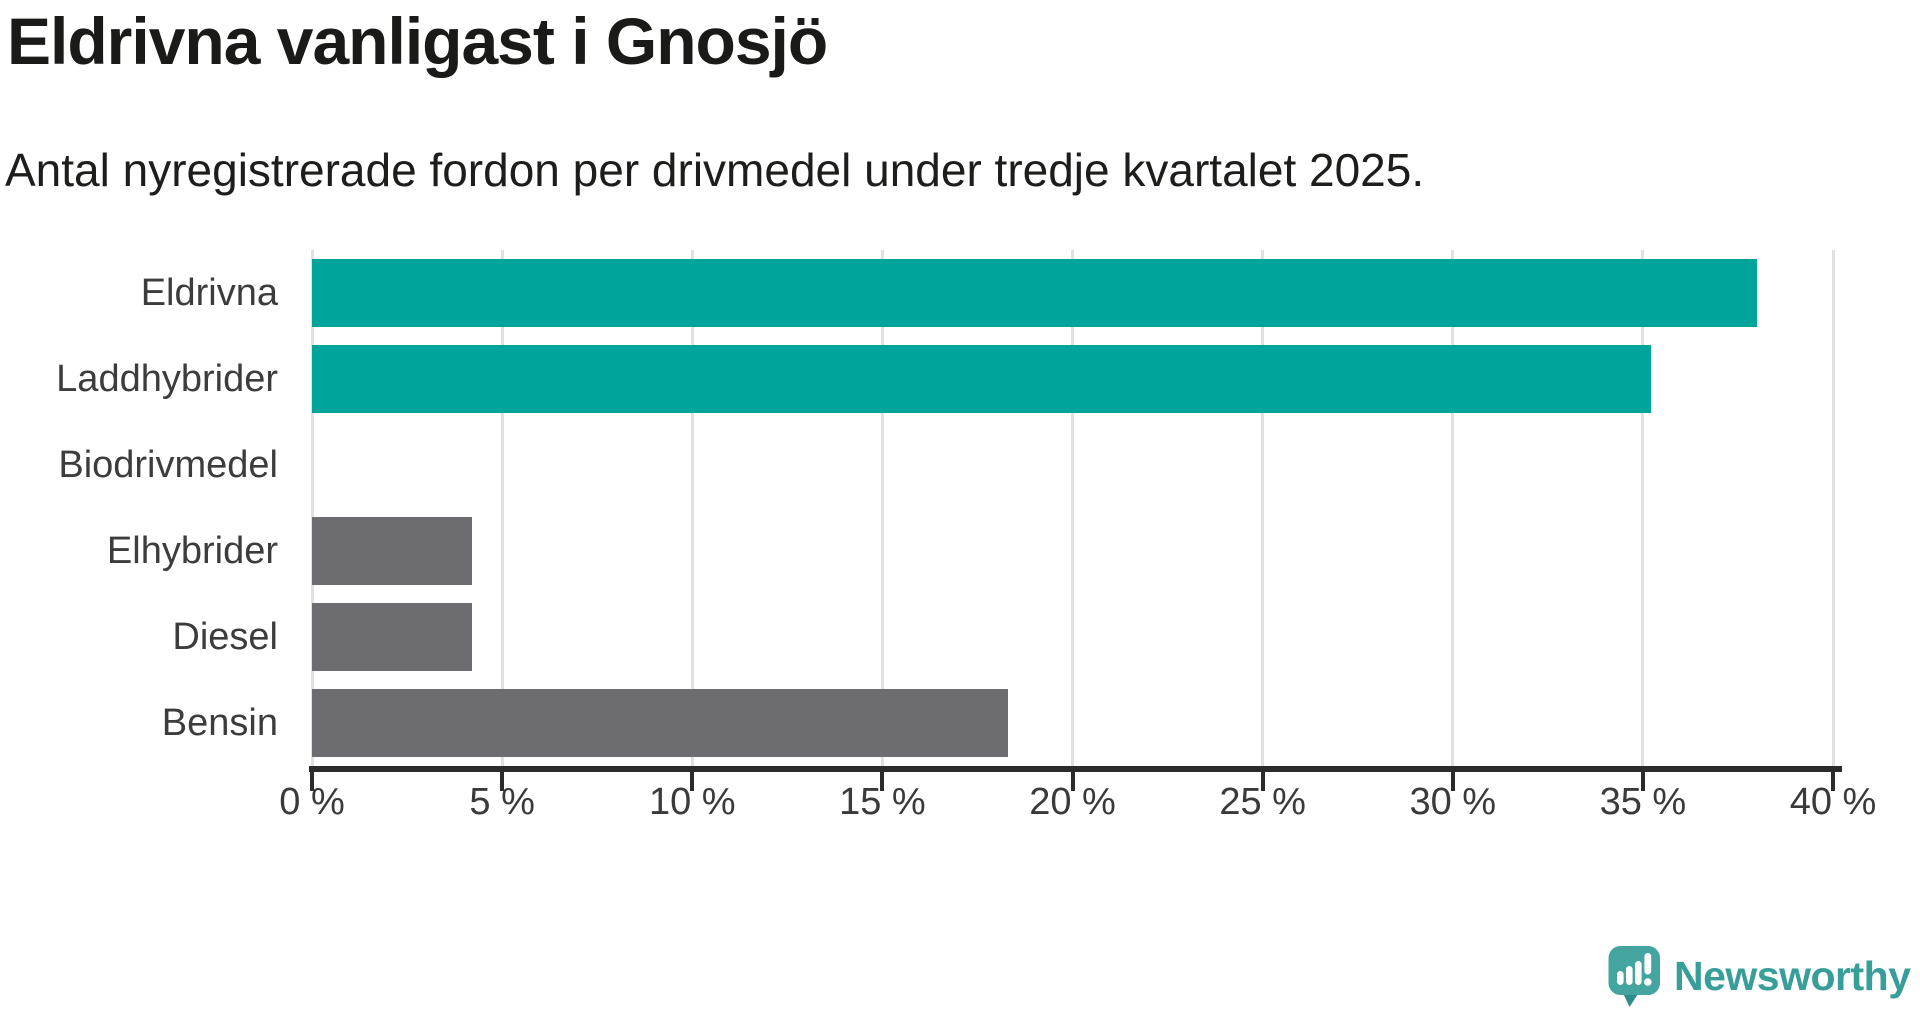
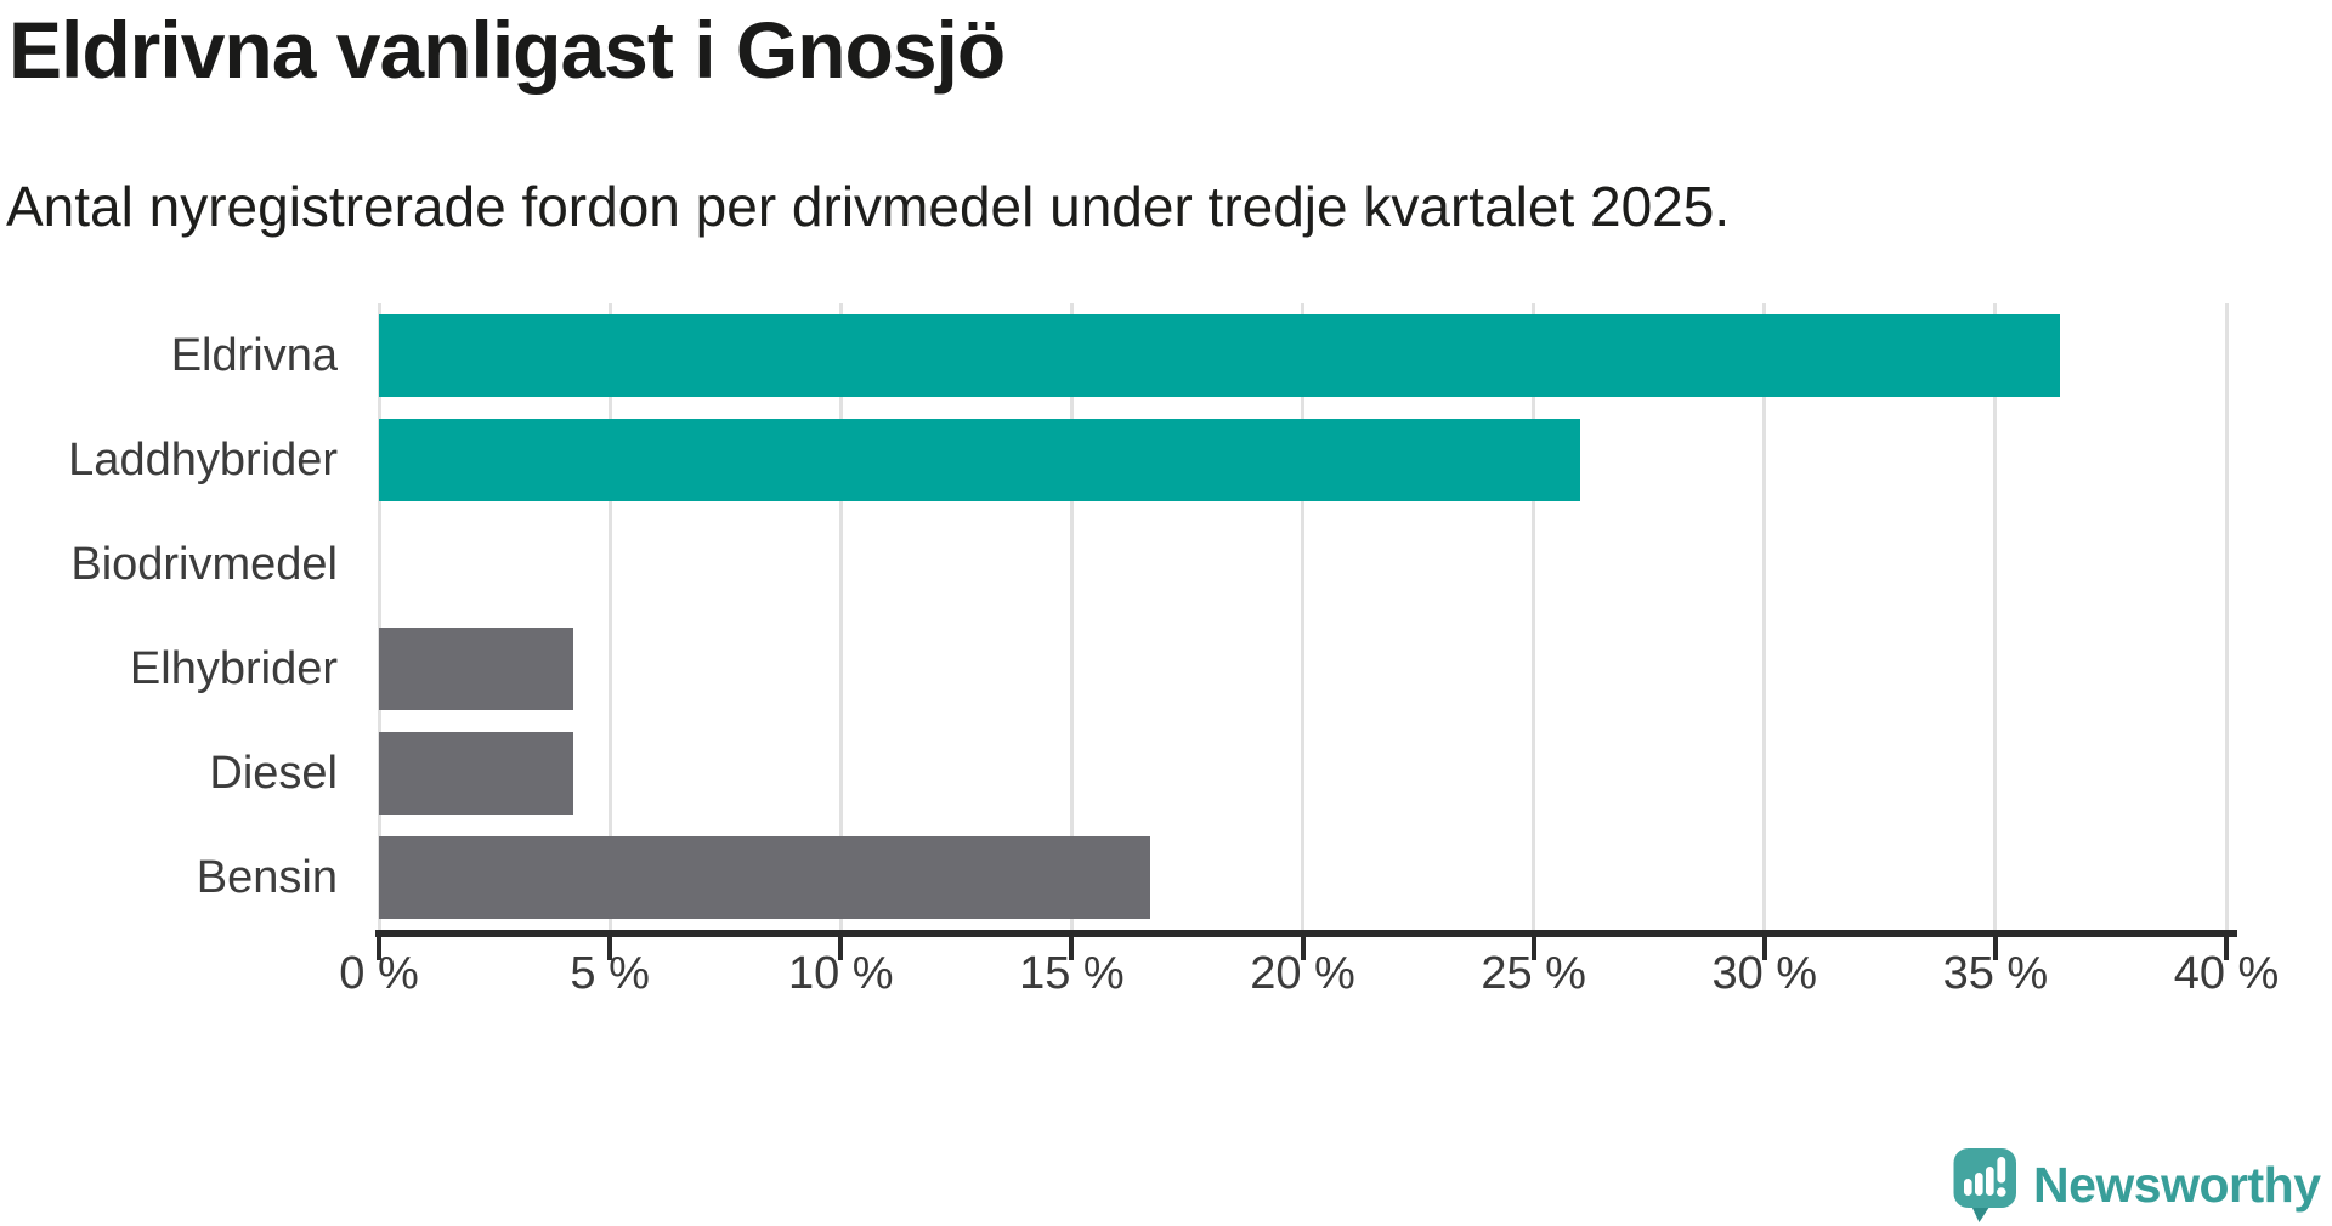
Eldrivna: 38.0% -> 36.4%
Laddhybrider: 35.2% -> 26.0%
Bensin: 18.3% -> 16.7%
